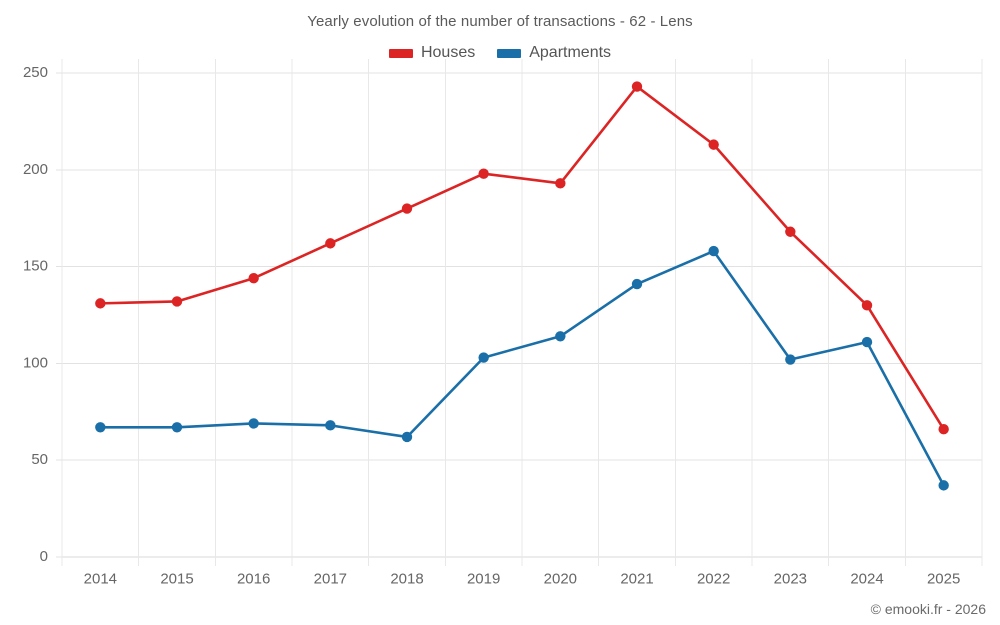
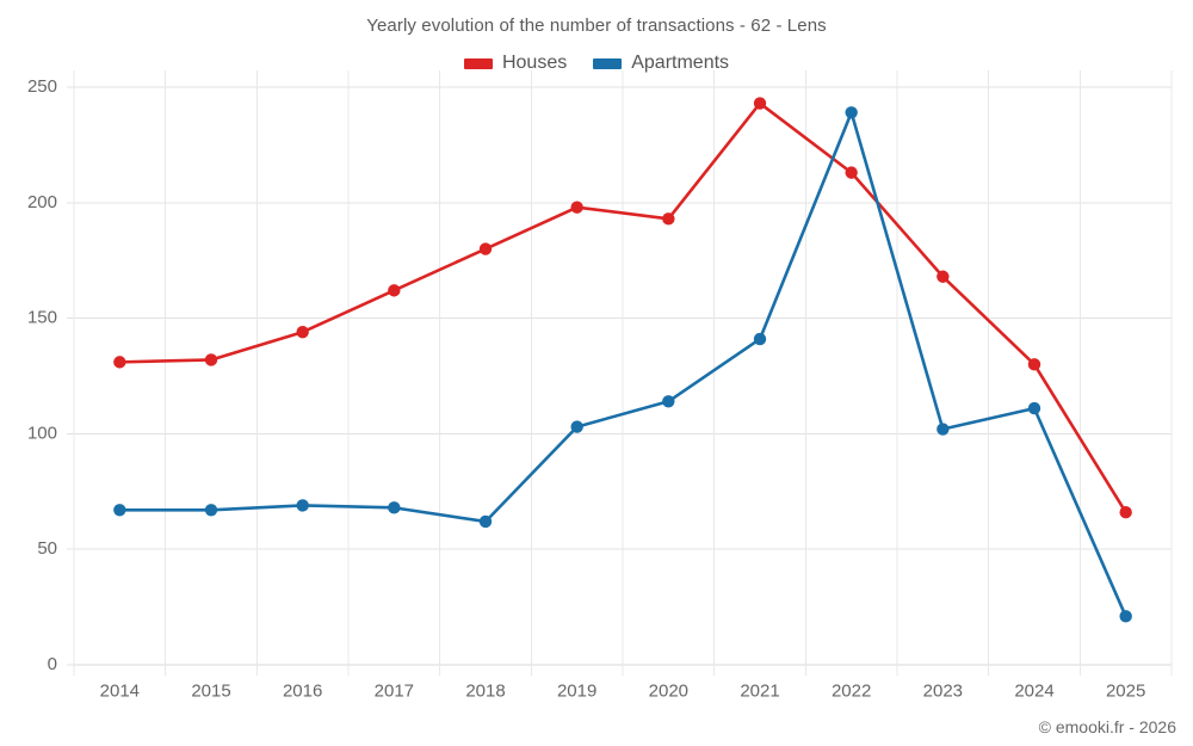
Apartments/2022: 158 -> 239
Apartments/2025: 37 -> 21
